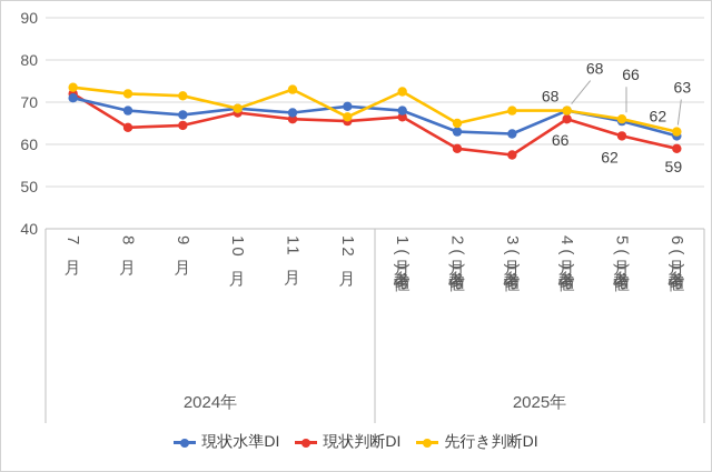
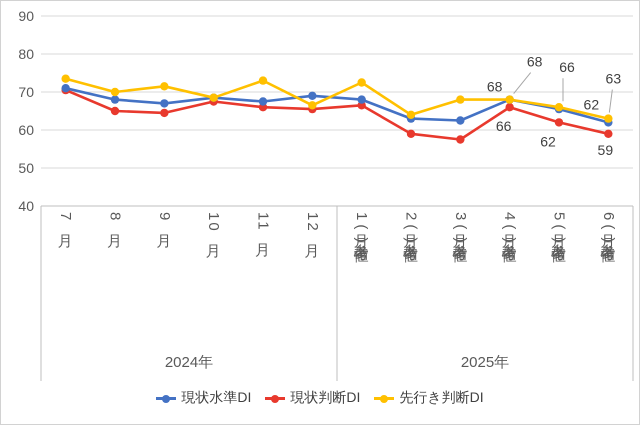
現状判断DI/7月: 72 -> 70
現状判断DI/8月: 64 -> 65
先行き判断DI/8月: 72 -> 70
先行き判断DI/2月(参考値): 65 -> 64
